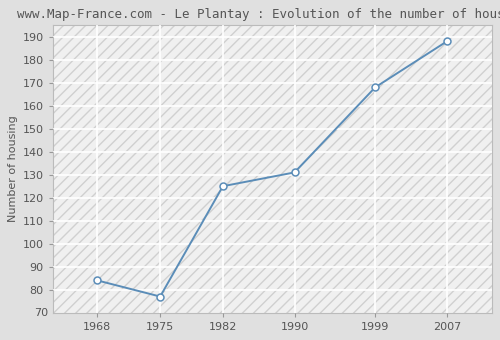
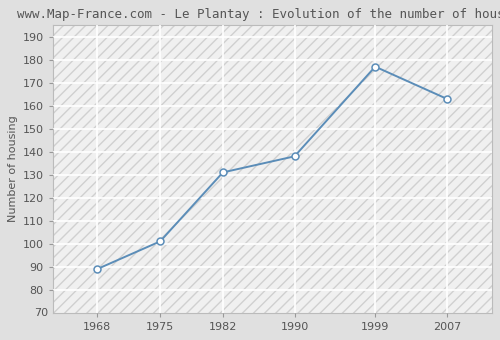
1968: 84 -> 89
1975: 77 -> 101
1982: 125 -> 131
1990: 131 -> 138
1999: 168 -> 177
2007: 188 -> 163
